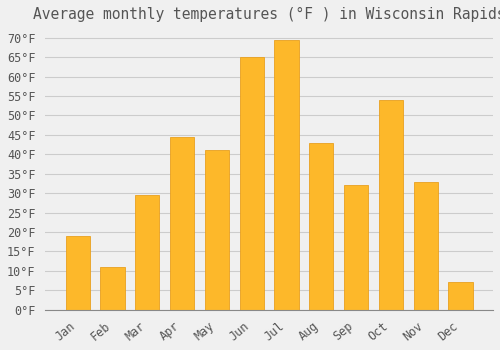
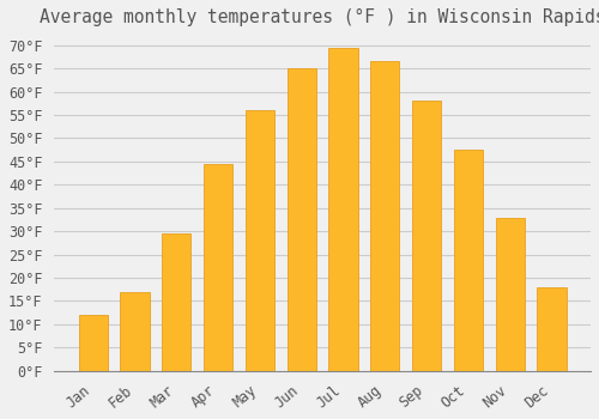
Jan: 19.0°F -> 12.0°F
Feb: 11.0°F -> 17.0°F
May: 41.0°F -> 56.0°F
Aug: 43.0°F -> 66.5°F
Sep: 32.0°F -> 58.0°F
Oct: 54.0°F -> 47.5°F
Dec: 7.0°F -> 18.0°F
